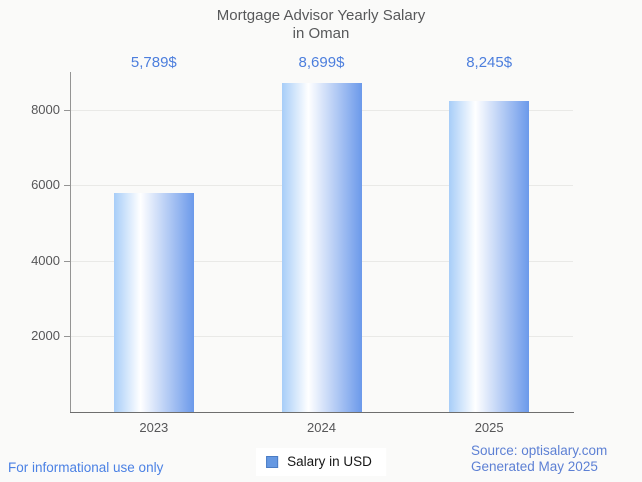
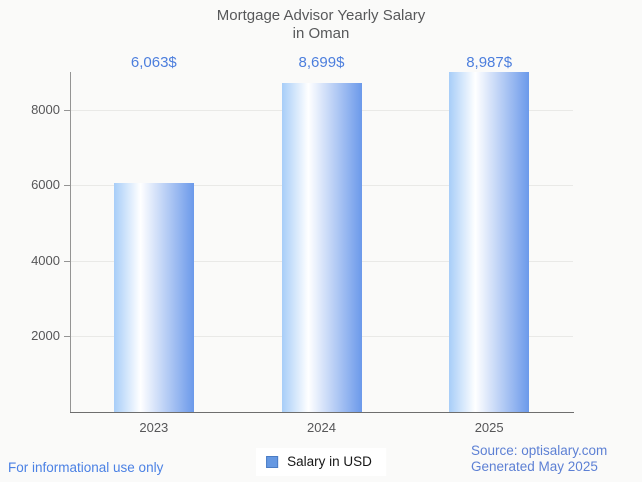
2023: 5,789 -> 6,063
2025: 8,245 -> 8,987
